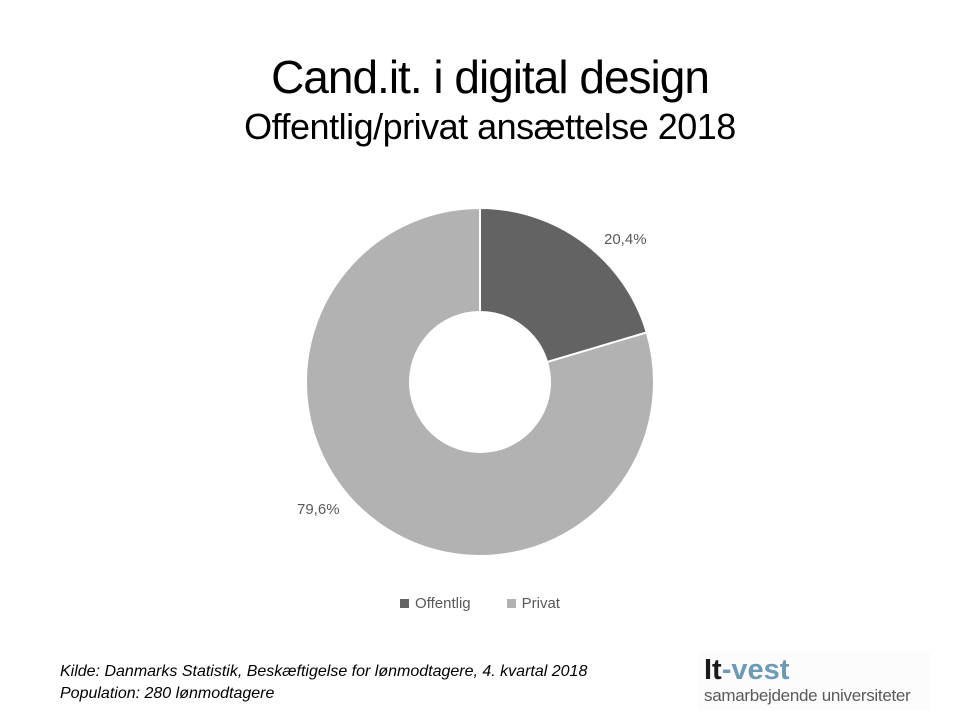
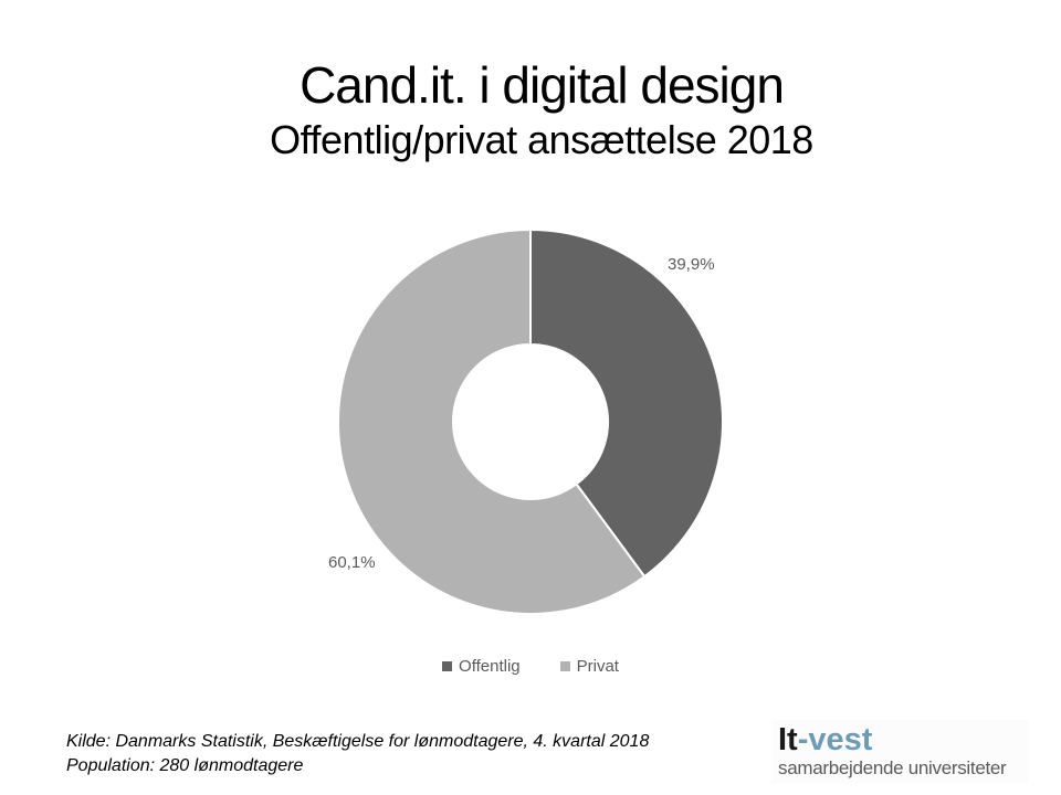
Offentlig: 20,4% -> 39,9%
Privat: 79,6% -> 60,1%
